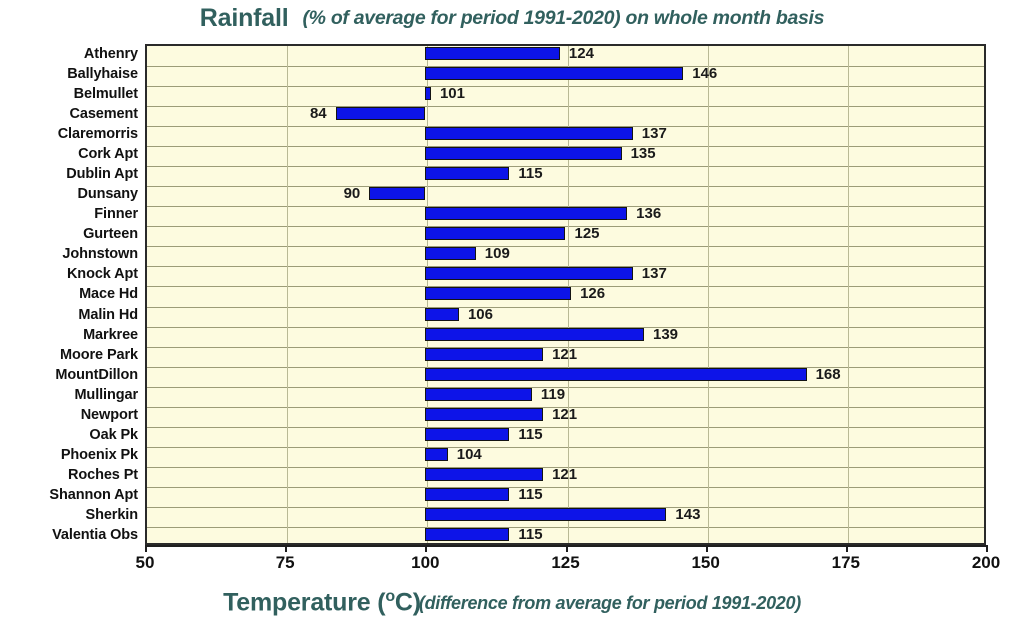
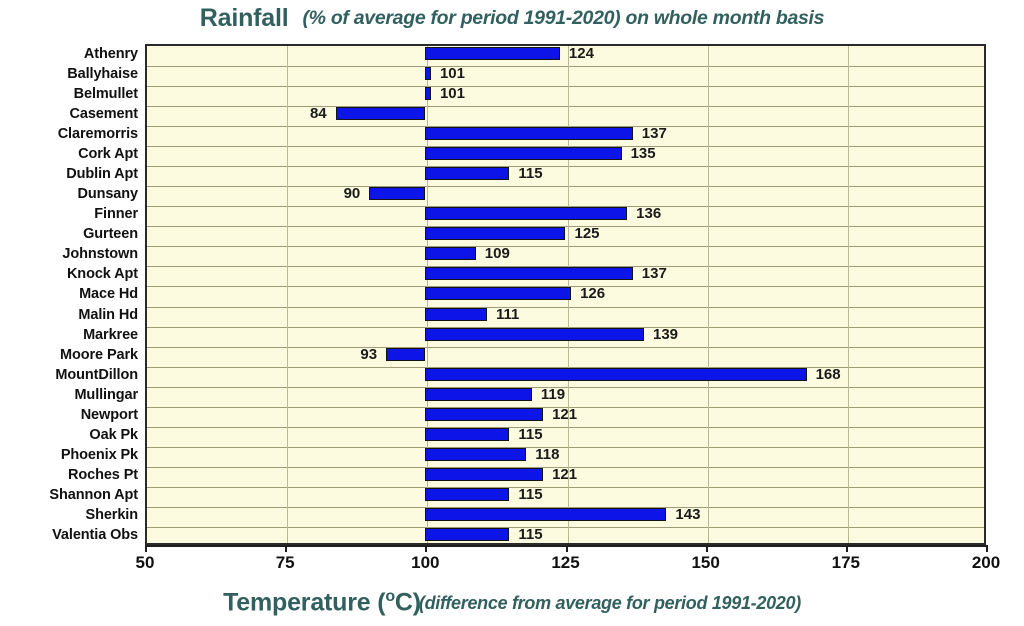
Ballyhaise: 146 -> 101
Malin Hd: 106 -> 111
Moore Park: 121 -> 93
Phoenix Pk: 104 -> 118
